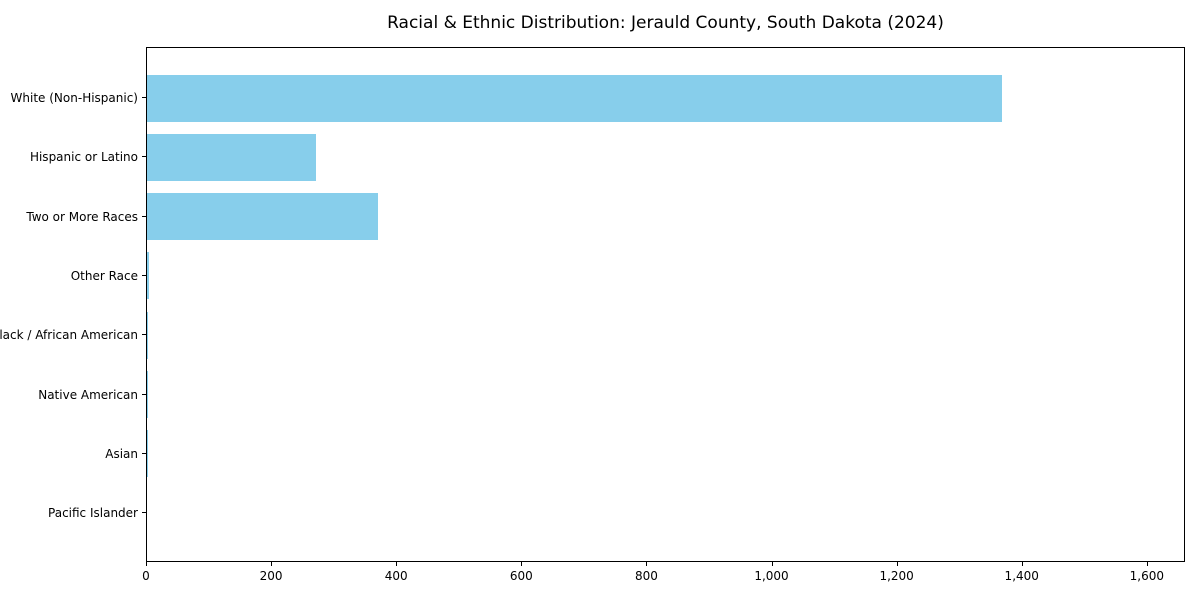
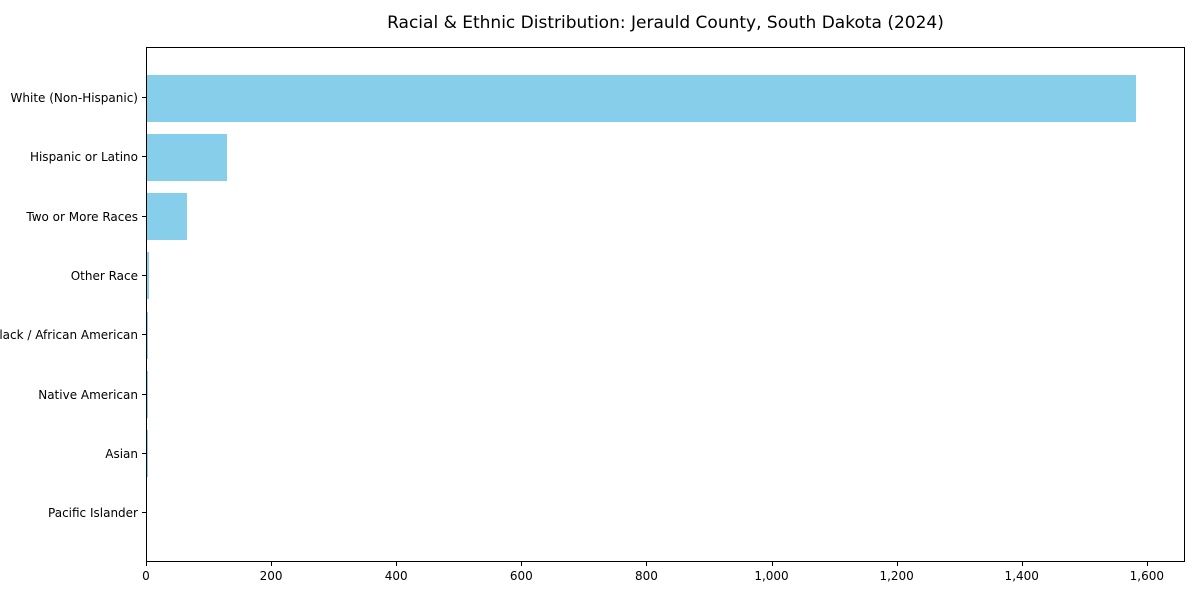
White (Non-Hispanic): 1370 -> 1580
Hispanic or Latino: 270 -> 130
Two or More Races: 370 -> 60
